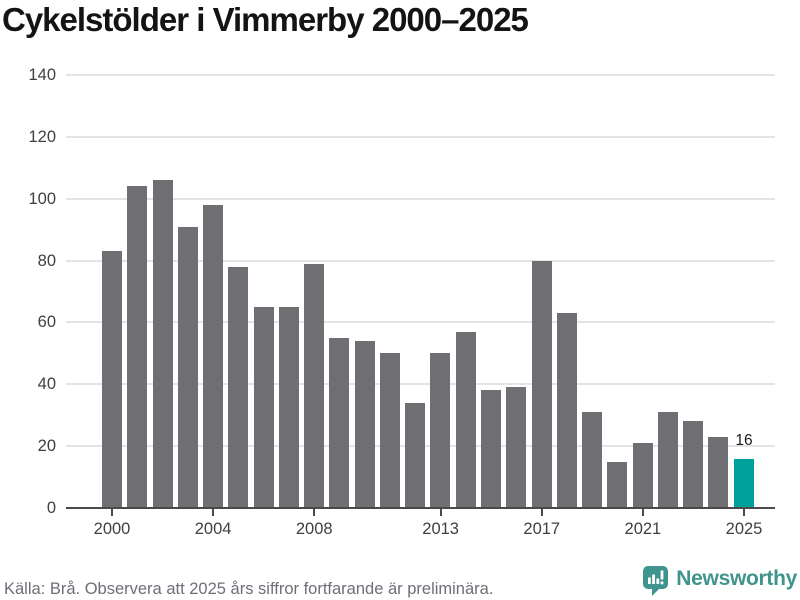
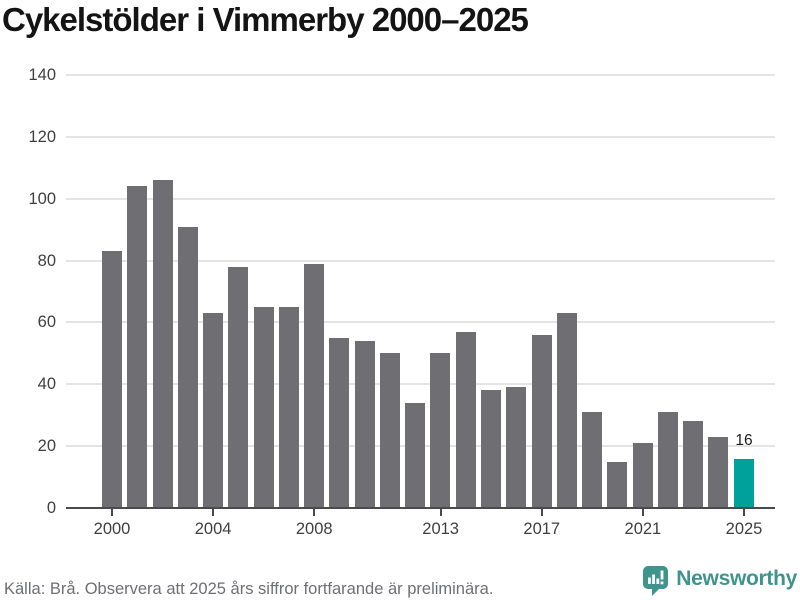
2004: 98 -> 63
2017: 80 -> 56
